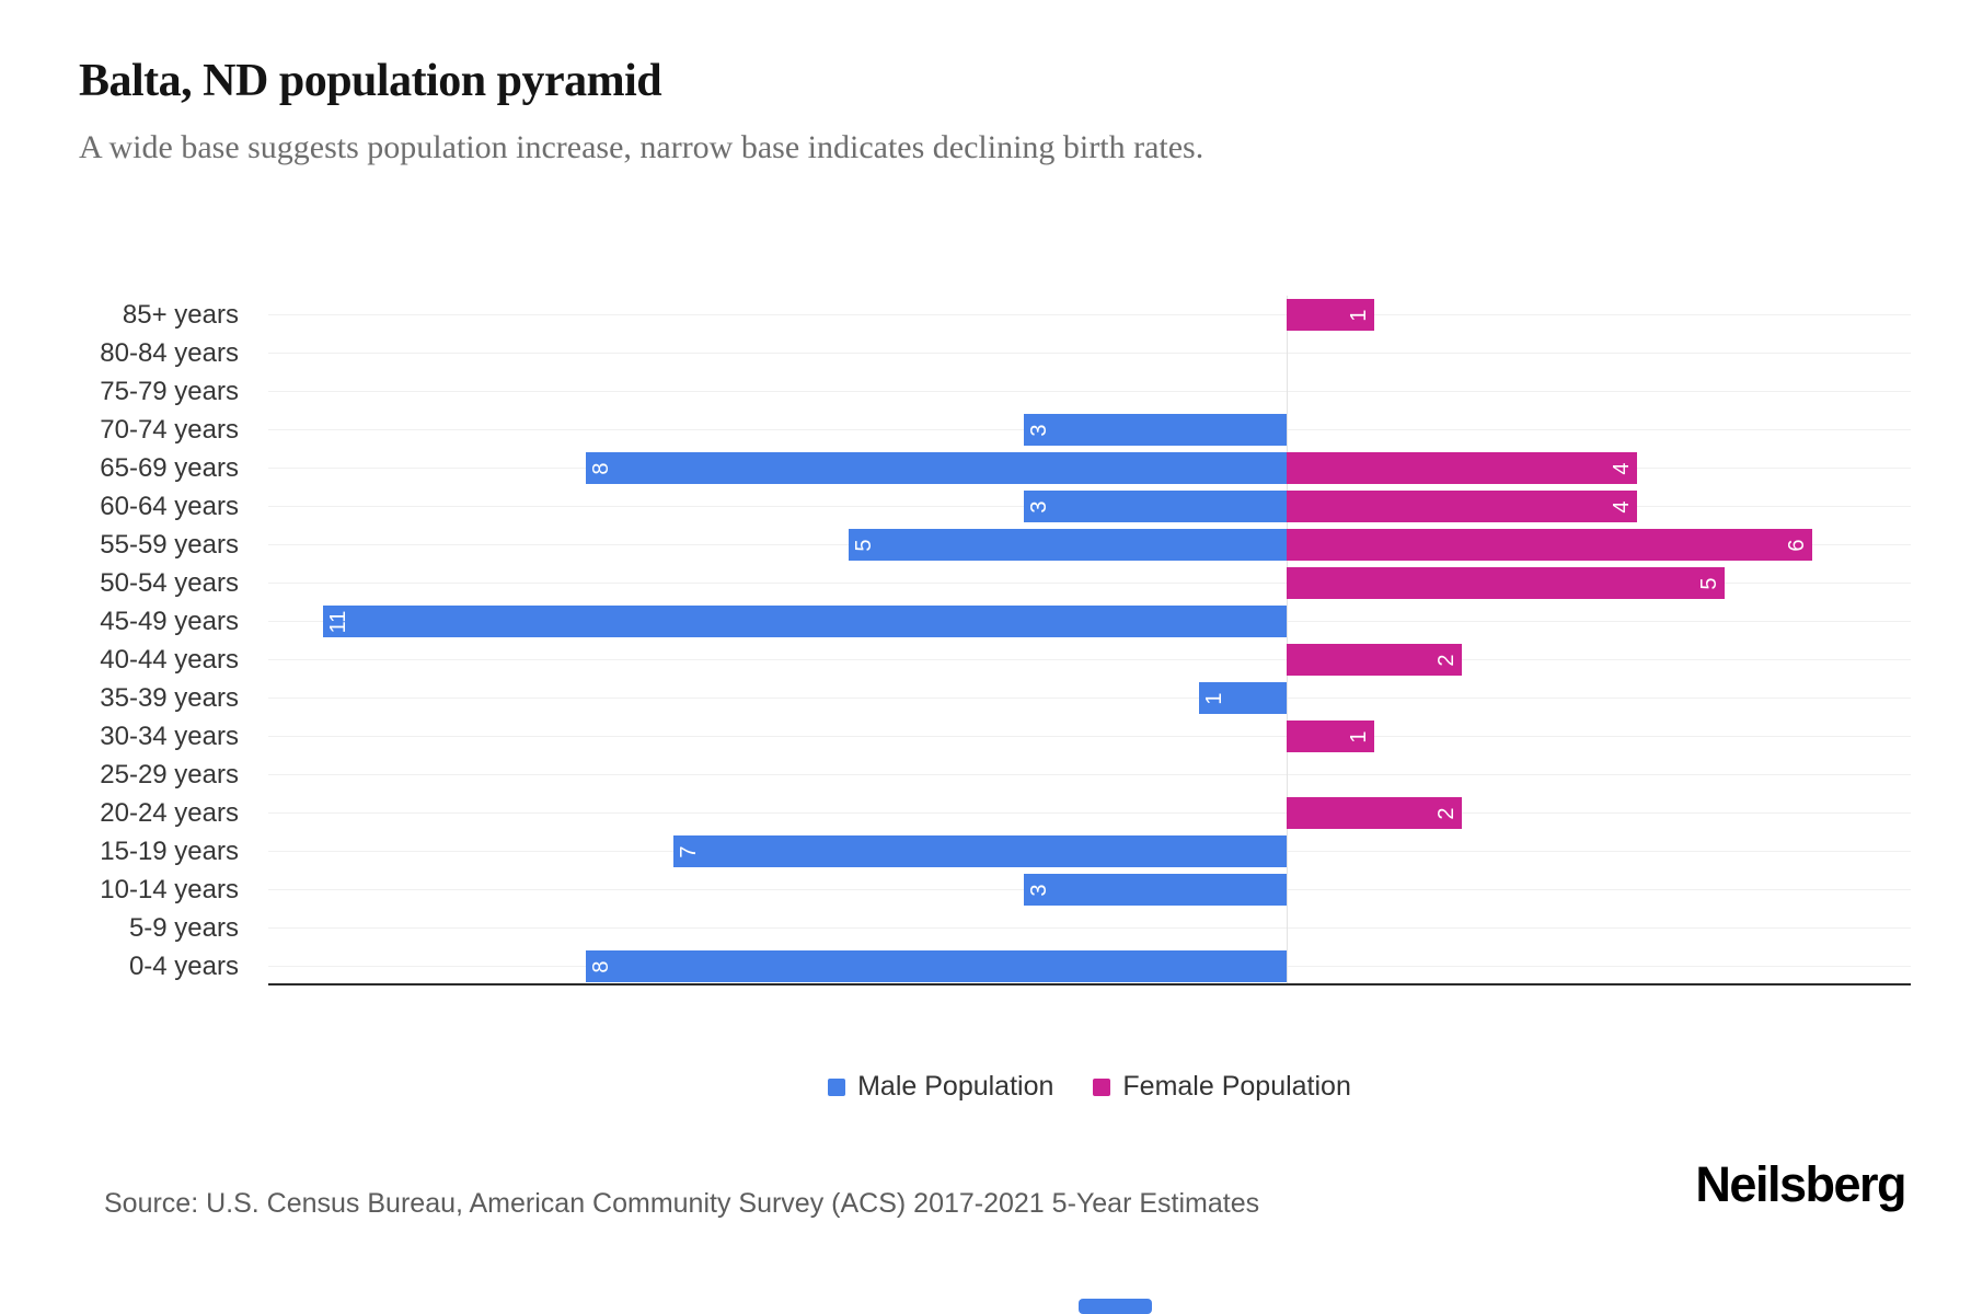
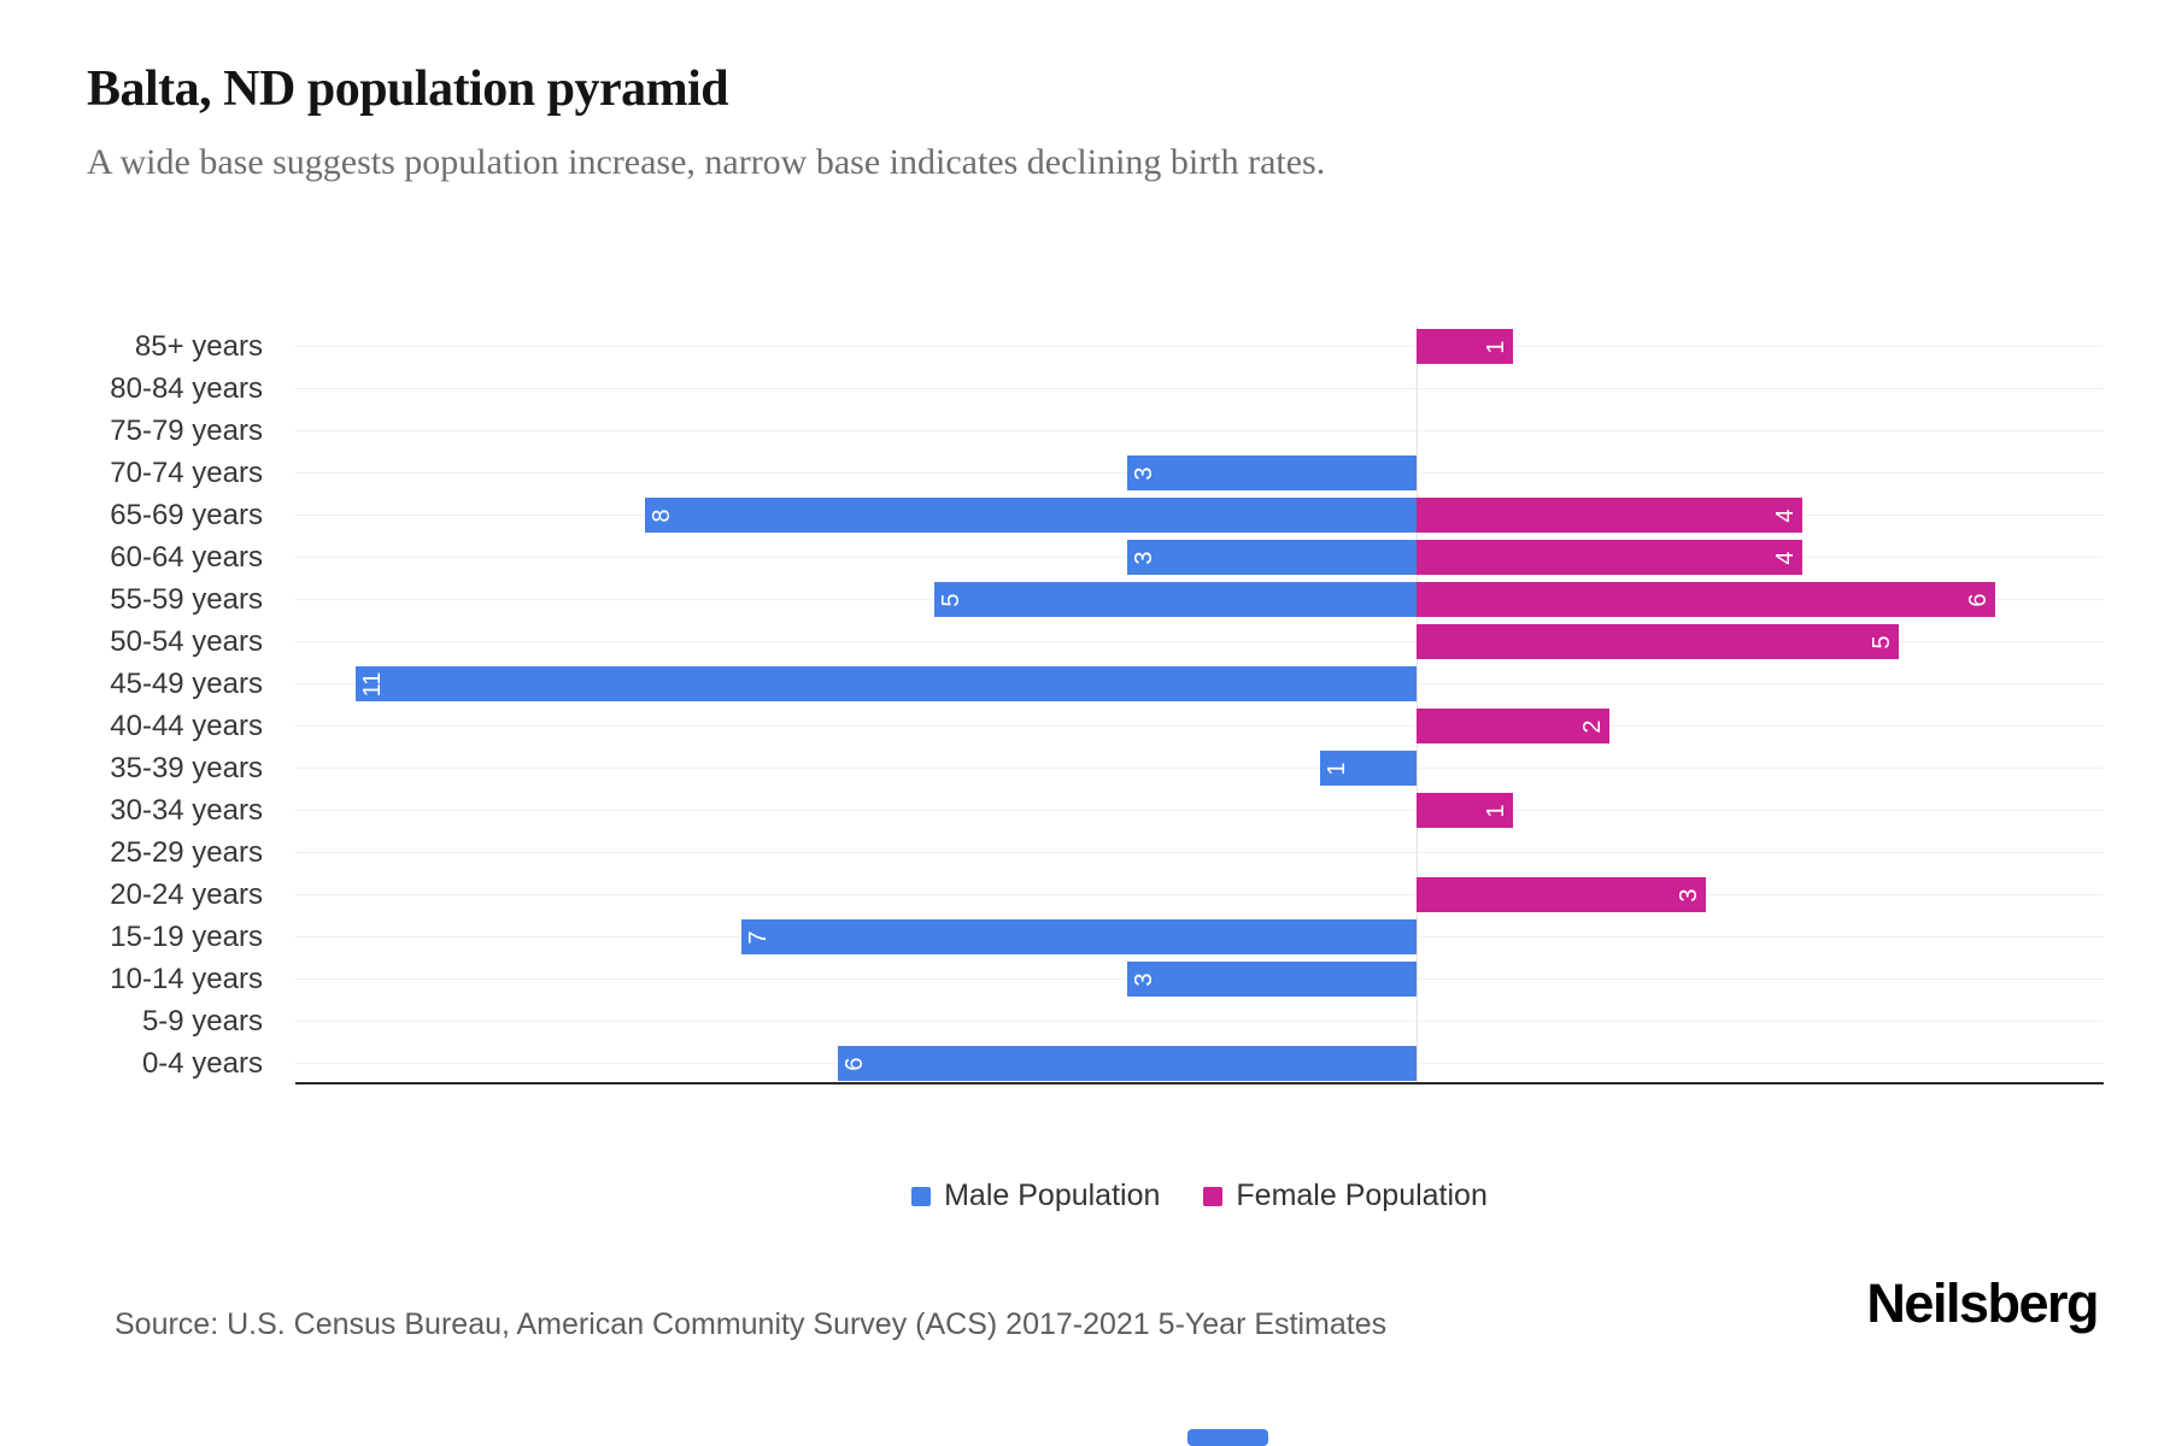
Female Population/20-24 years: 2 -> 3
Male Population/0-4 years: 8 -> 6
